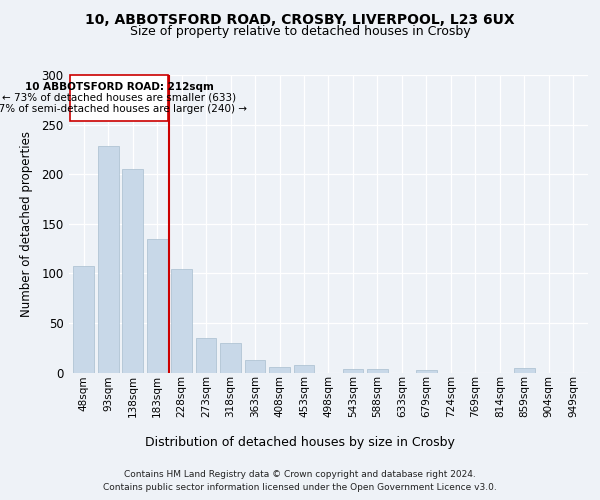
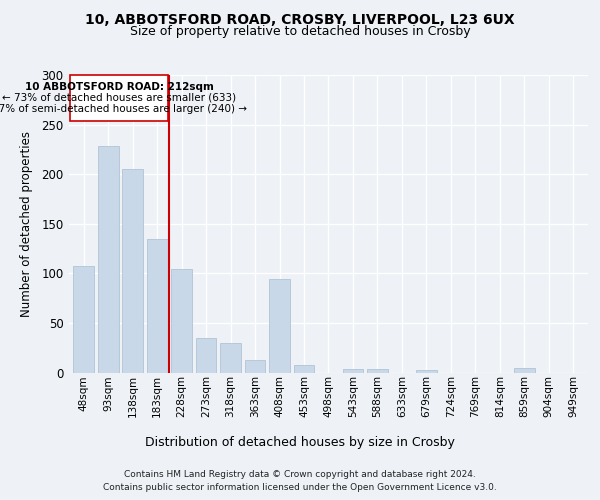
408sqm: 6 -> 94
